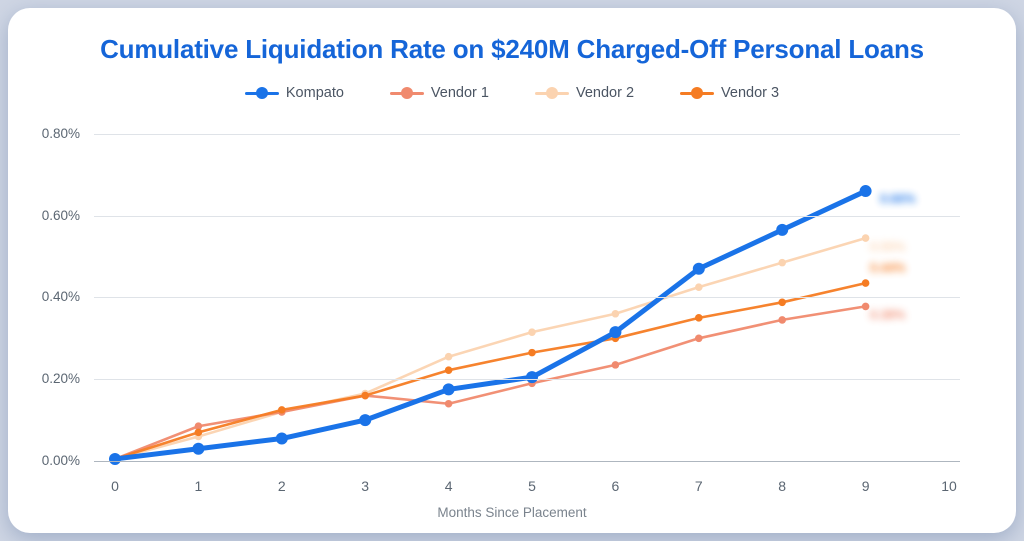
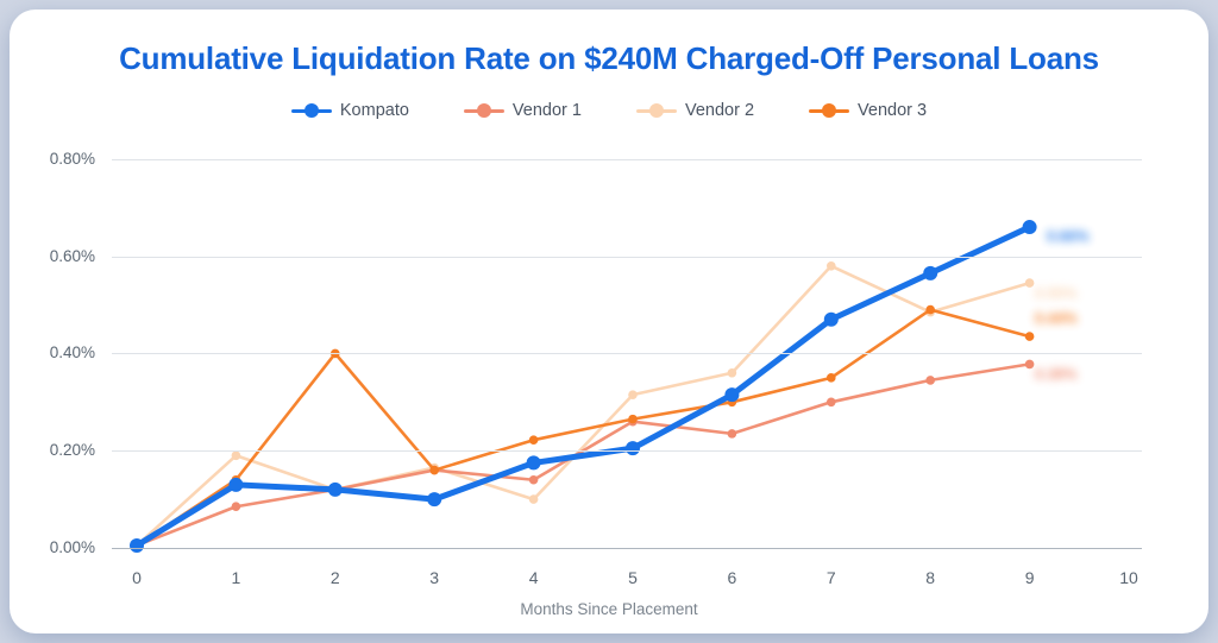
Kompato/1: 0.03% -> 0.13%
Vendor 2/1: 0.06% -> 0.19%
Vendor 3/1: 0.07% -> 0.14%
Kompato/2: 0.06% -> 0.12%
Vendor 3/2: 0.12% -> 0.40%
Vendor 2/4: 0.26% -> 0.10%
Vendor 1/5: 0.19% -> 0.26%
Vendor 2/7: 0.42% -> 0.58%
Vendor 3/8: 0.39% -> 0.49%
